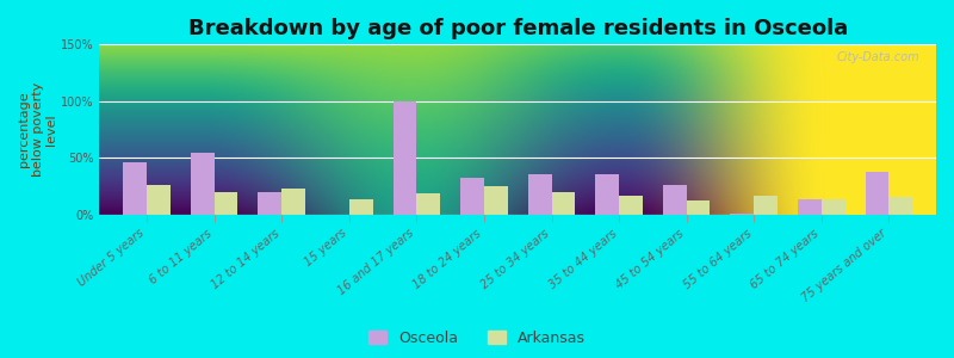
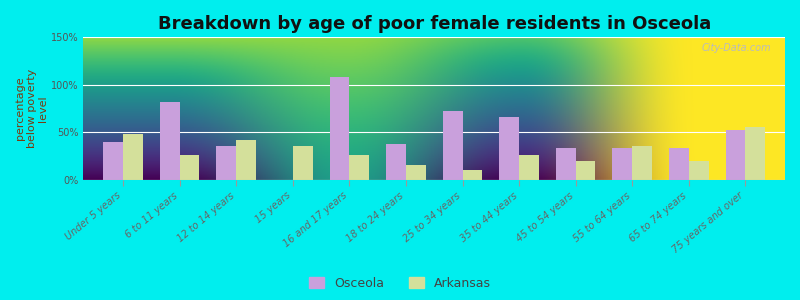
Osceola/Under 5 years: 46% -> 40%
Arkansas/Under 5 years: 26% -> 48%
Osceola/6 to 11 years: 55% -> 82%
Arkansas/6 to 11 years: 20% -> 26%
Osceola/12 to 14 years: 20% -> 36%
Arkansas/12 to 14 years: 23% -> 42%
Arkansas/15 years: 13% -> 36%
Osceola/16 and 17 years: 100% -> 108%
Arkansas/16 and 17 years: 19% -> 26%
Osceola/18 to 24 years: 32% -> 38%
Arkansas/18 to 24 years: 25% -> 16%
Osceola/25 to 34 years: 36% -> 72%
Arkansas/25 to 34 years: 20% -> 10%
Osceola/35 to 44 years: 36% -> 66%
Arkansas/35 to 44 years: 17% -> 26%
Osceola/45 to 54 years: 26% -> 34%
Arkansas/45 to 54 years: 12% -> 20%
Osceola/55 to 64 years: 1% -> 34%
Arkansas/55 to 64 years: 17% -> 36%
Osceola/65 to 74 years: 13% -> 34%
Arkansas/65 to 74 years: 13% -> 20%
Osceola/75 years and over: 38% -> 52%
Arkansas/75 years and over: 16% -> 56%
